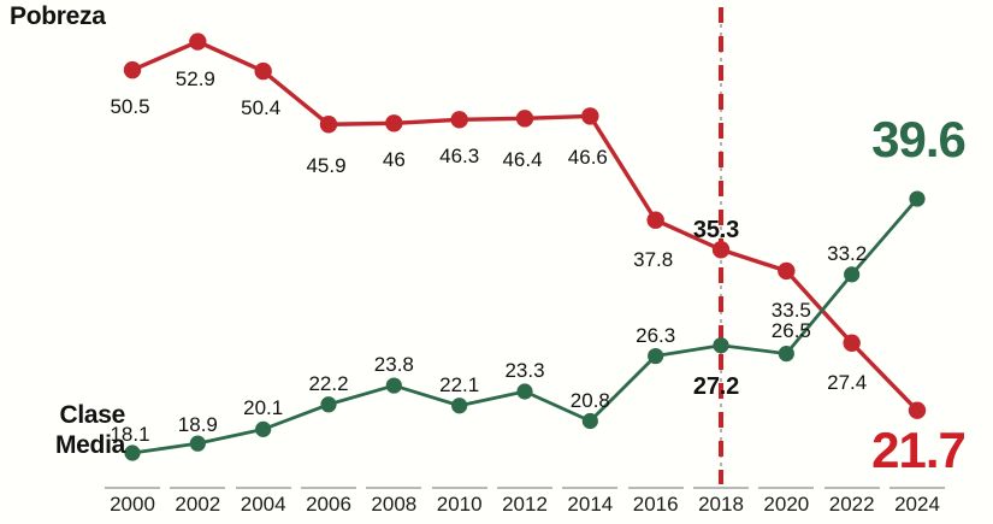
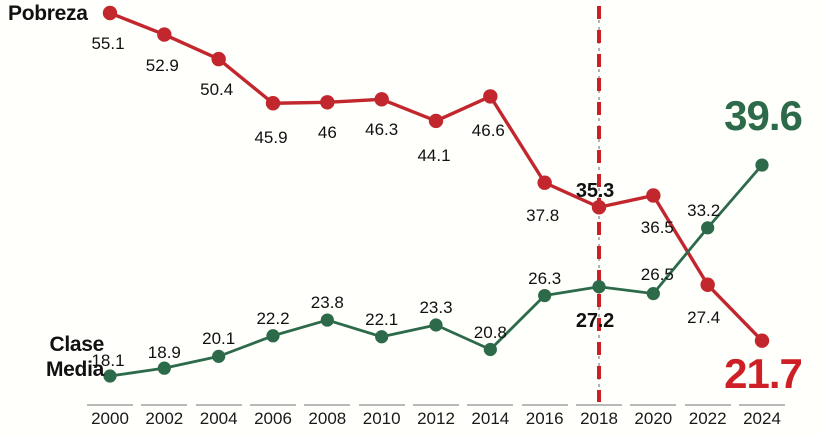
Pobreza/2000: 50.5 -> 55.1
Pobreza/2012: 46.4 -> 44.1
Pobreza/2020: 33.5 -> 36.5
